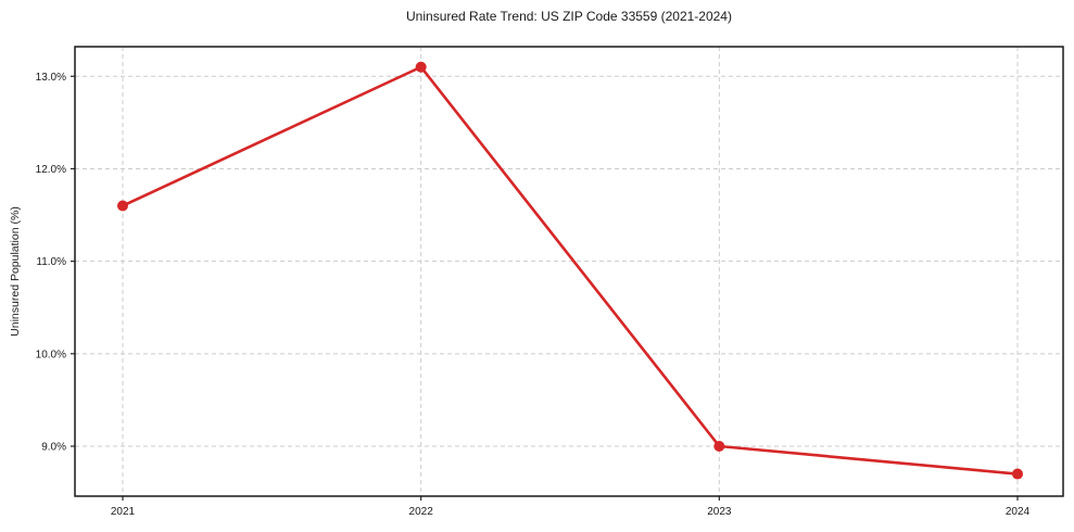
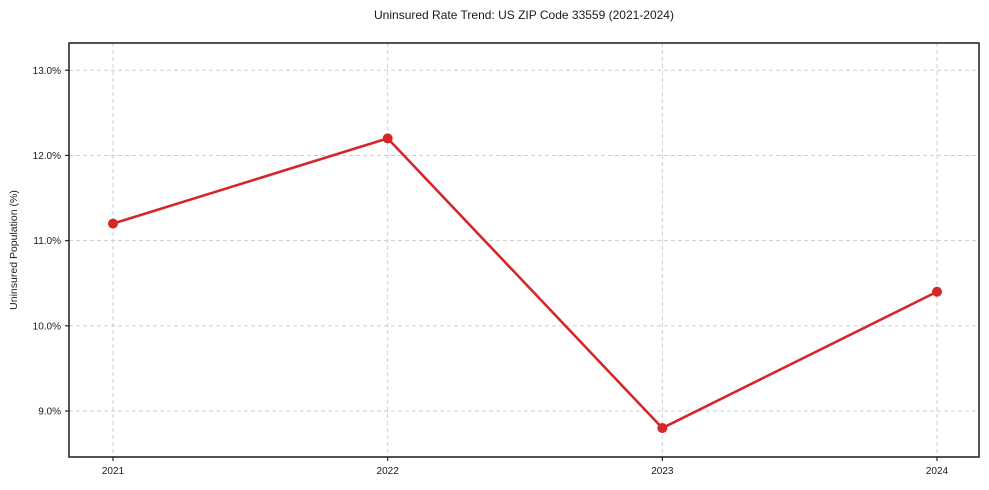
2021: 11.6% -> 11.2%
2022: 13.1% -> 12.2%
2023: 9.0% -> 8.8%
2024: 8.7% -> 10.4%
